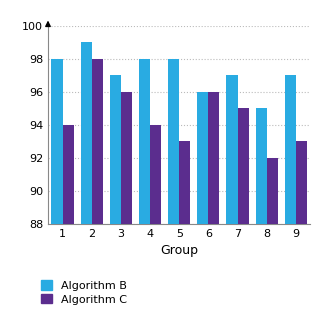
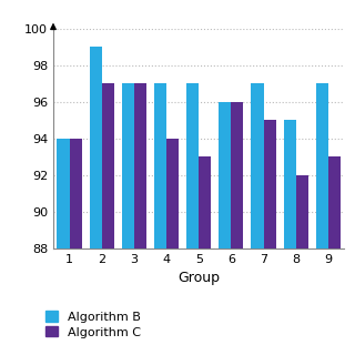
Algorithm B/1: 98 -> 94
Algorithm C/2: 98 -> 97
Algorithm C/3: 96 -> 97
Algorithm B/4: 98 -> 97
Algorithm B/5: 98 -> 97
